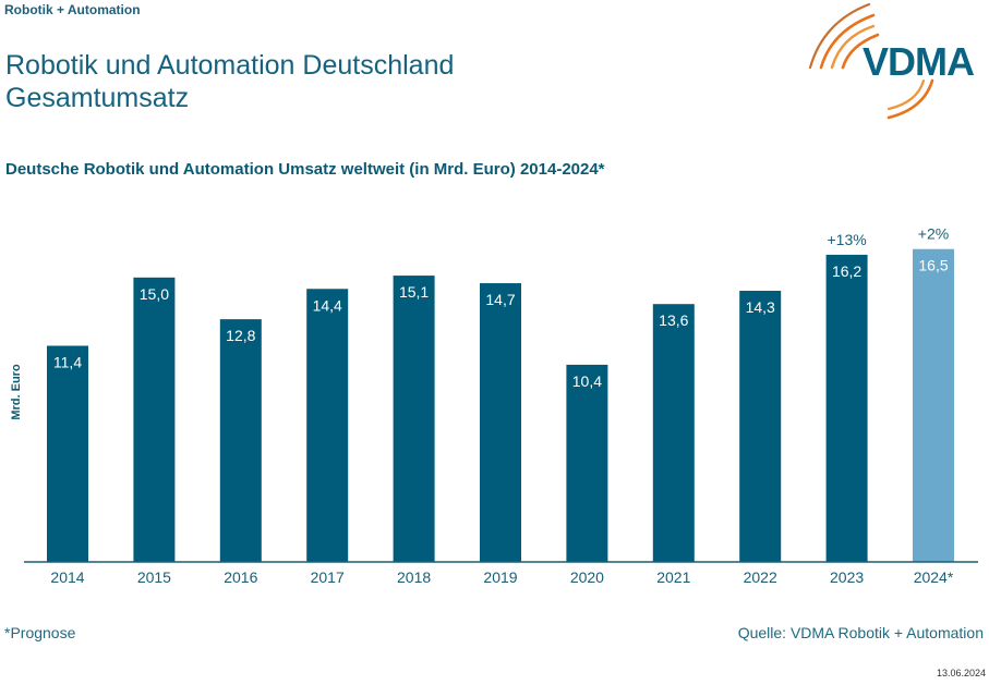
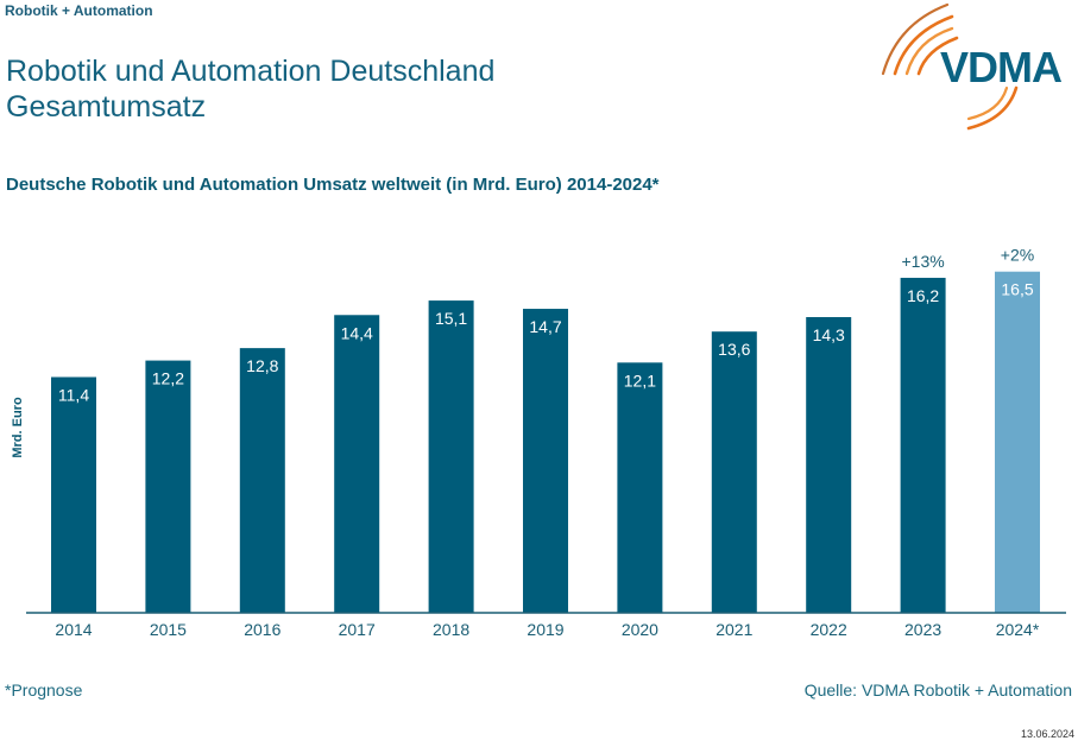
2015: 15,0 -> 12,2
2020: 10,4 -> 12,1
